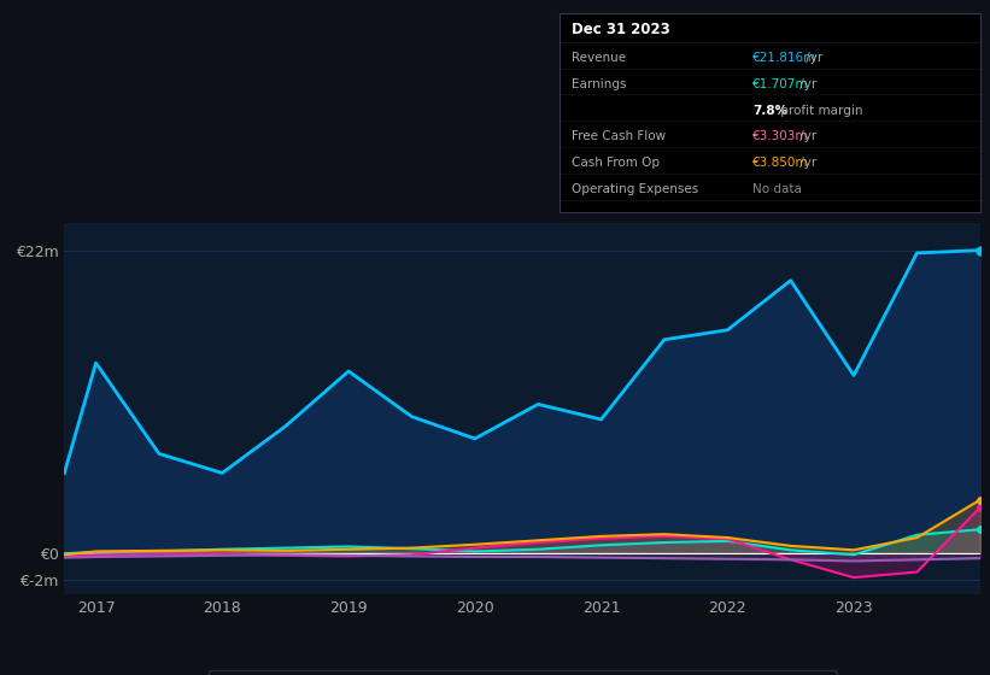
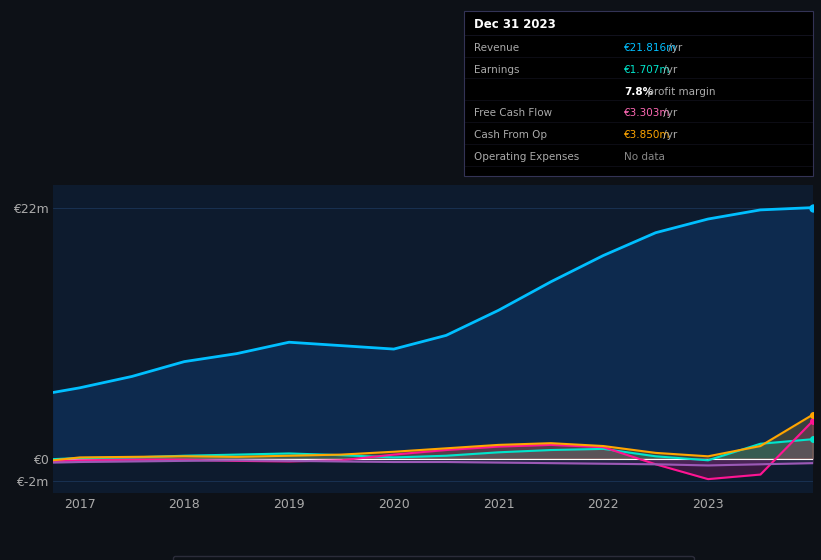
Revenue/2017: €13.8m -> €6.2m
Revenue/2018: €5.8m -> €8.5m
Revenue/2019: €13.2m -> €10.2m
Revenue/2020: €8.3m -> €9.6m
Revenue/2021: €9.7m -> €13.0m
Revenue/2022: €16.2m -> €17.8m
Revenue/2023: €12.9m -> €21.0m
